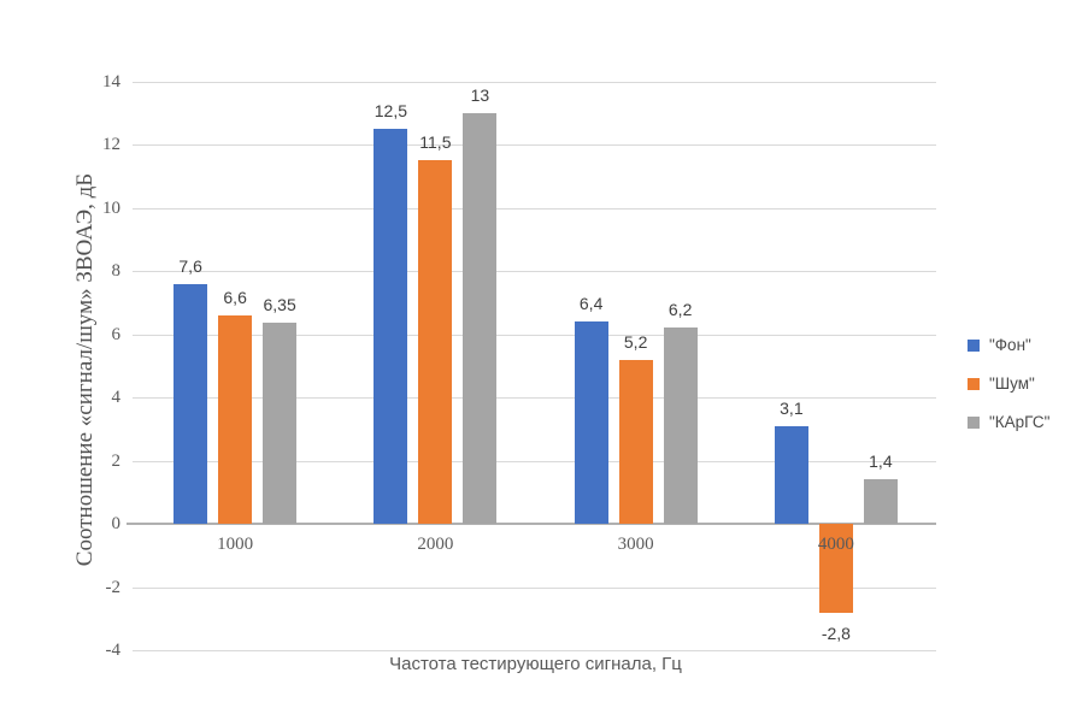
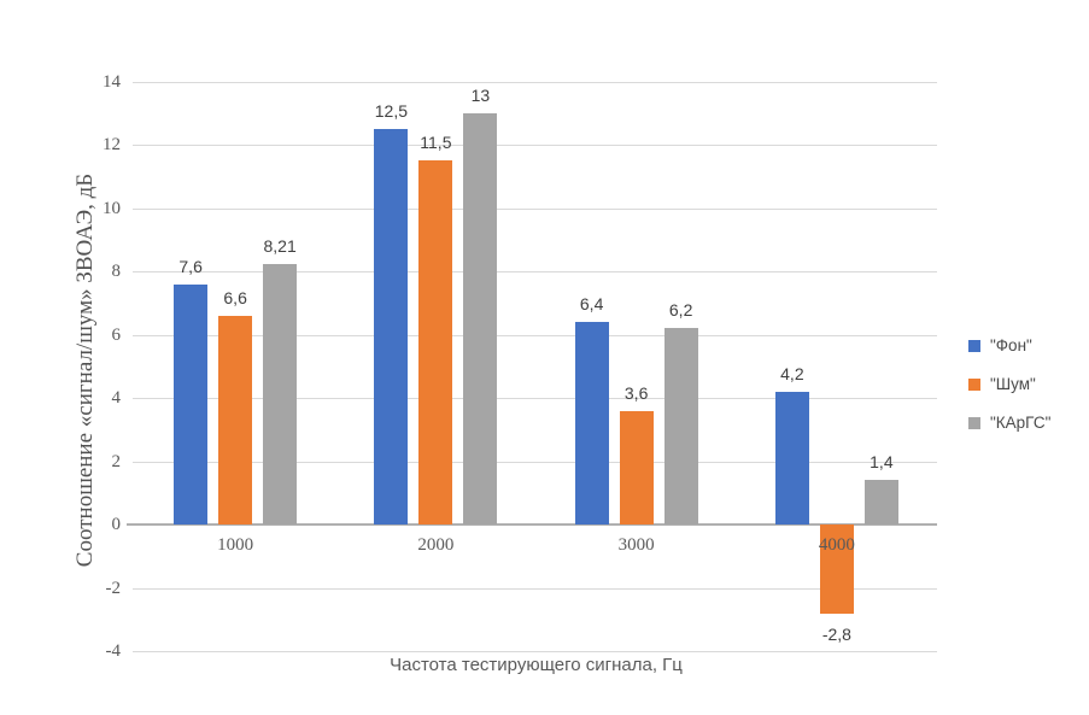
"КАрГС"/1000: 6,35 -> 8,21
"Шум"/3000: 5,2 -> 3,6
"Фон"/4000: 3,1 -> 4,2
